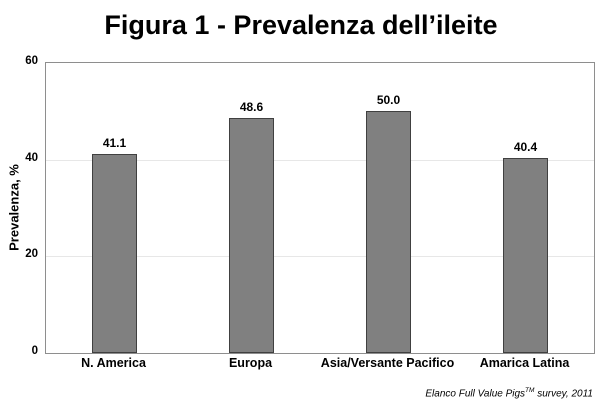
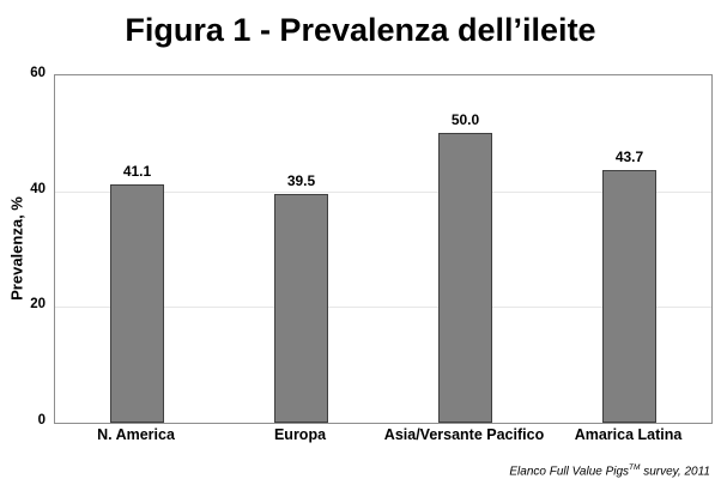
Europa: 48.6 -> 39.5
Amarica Latina: 40.4 -> 43.7
